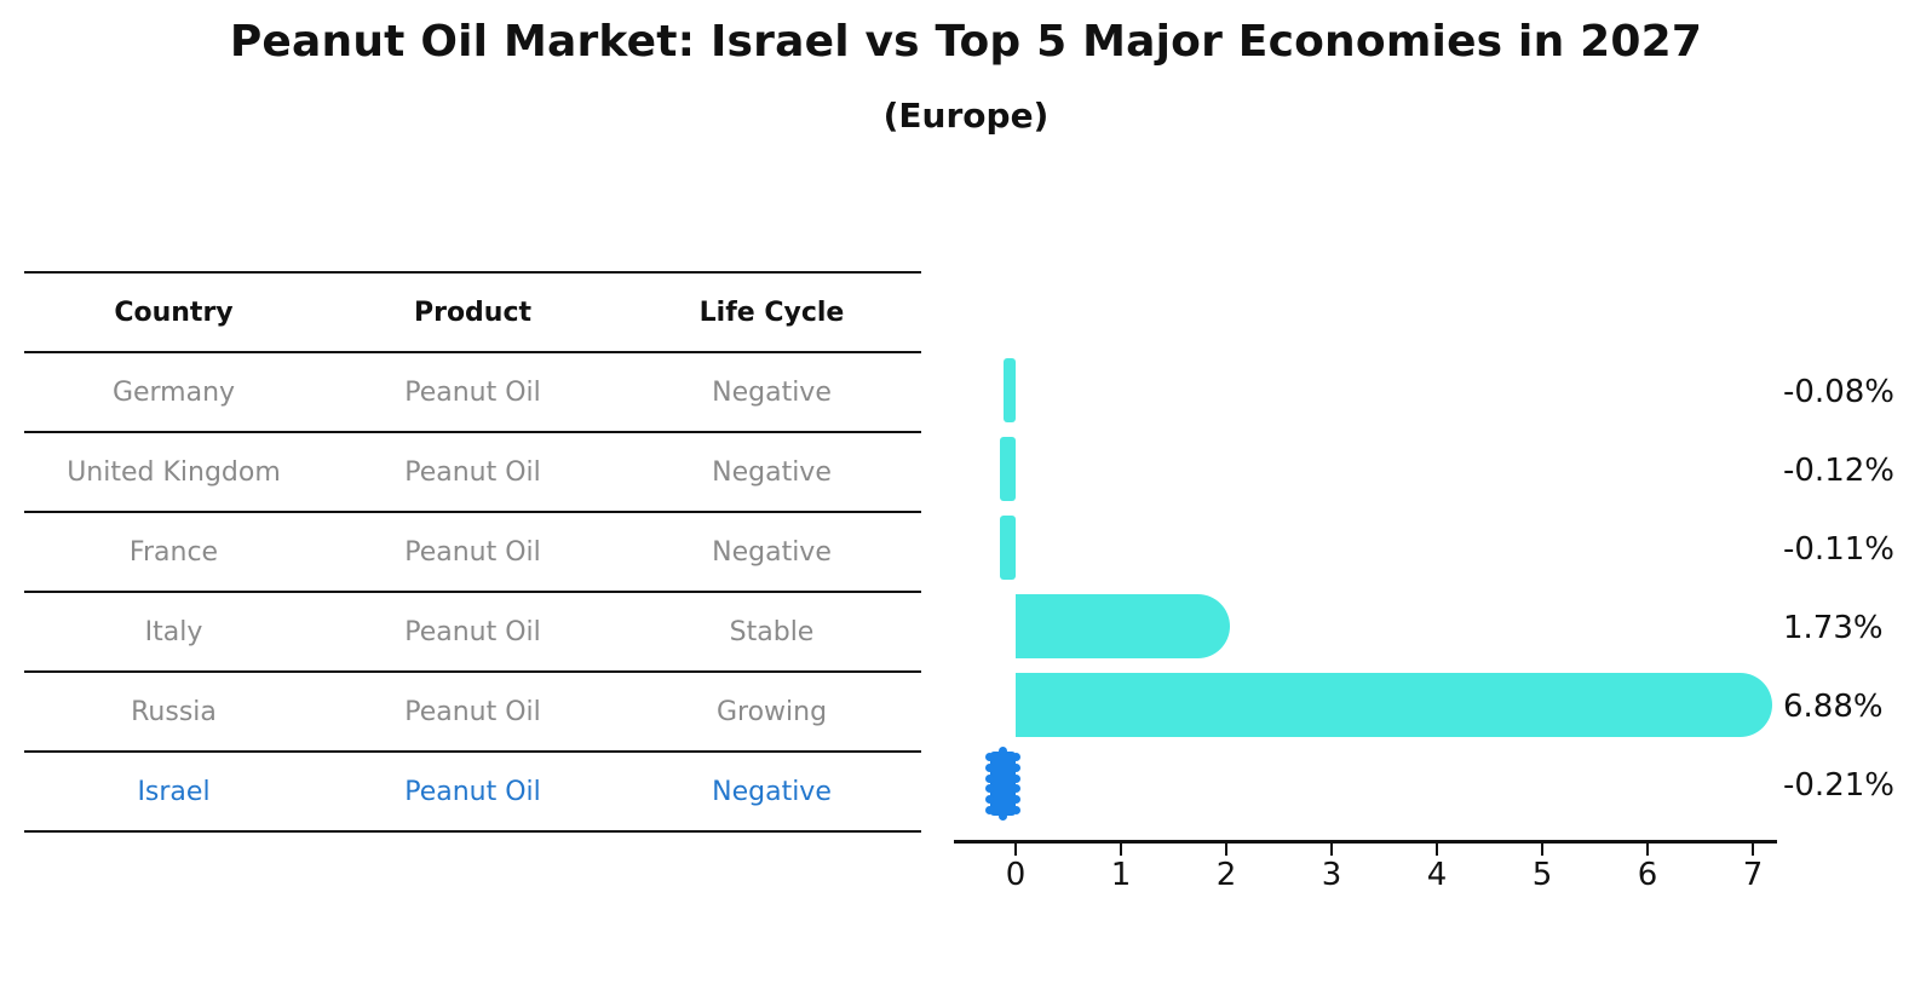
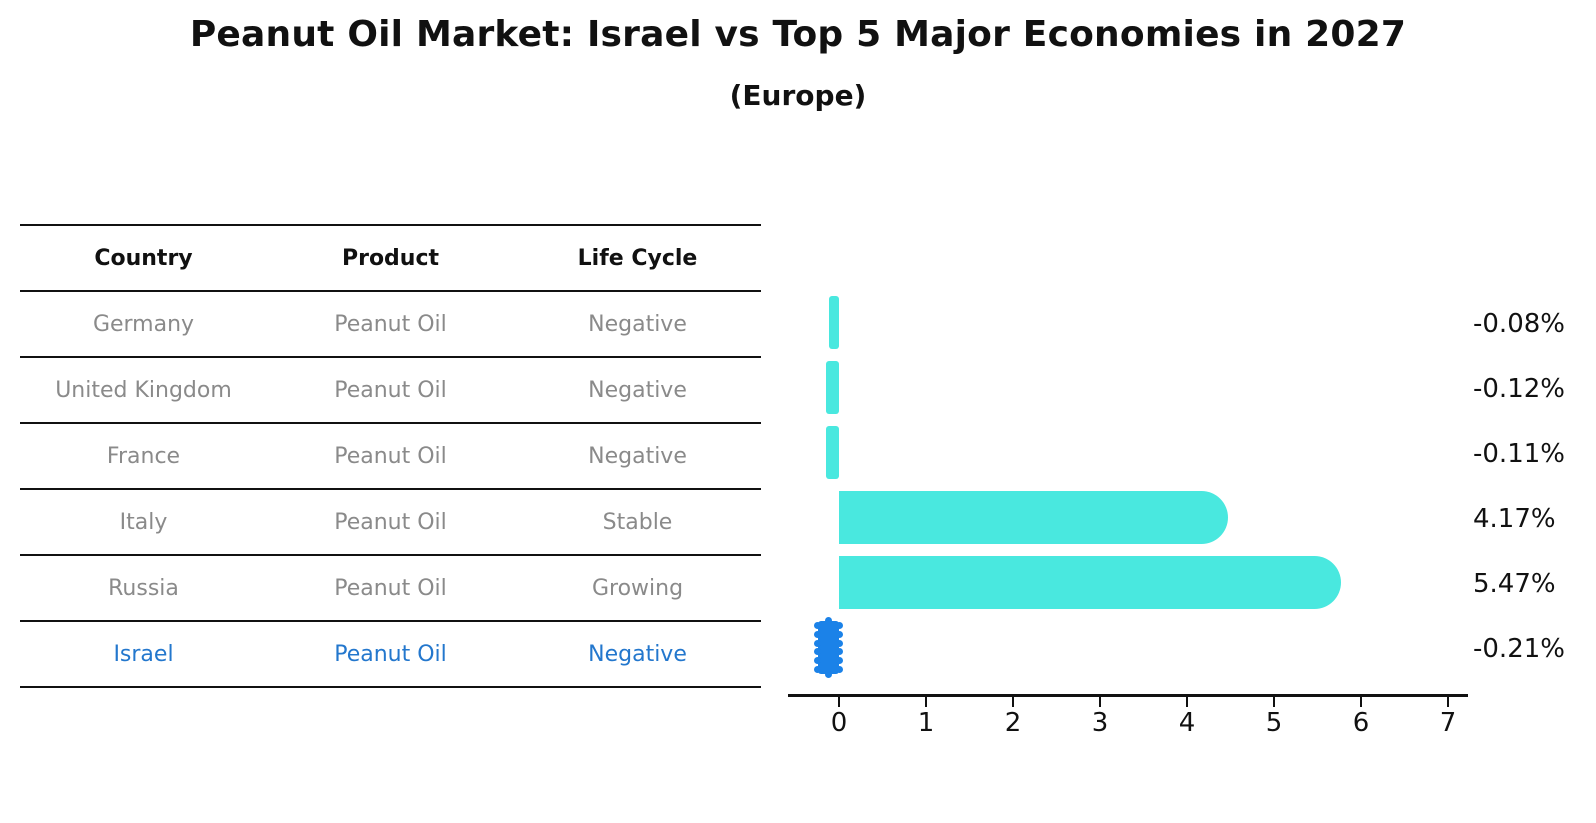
Italy: 1.73% -> 4.17%
Russia: 6.88% -> 5.47%
